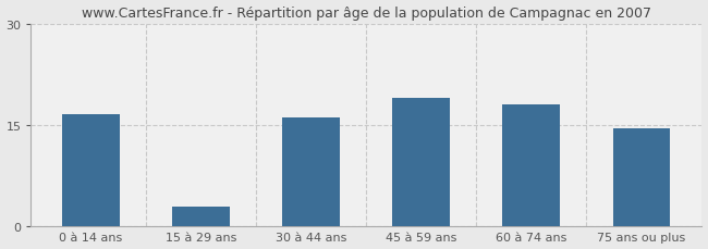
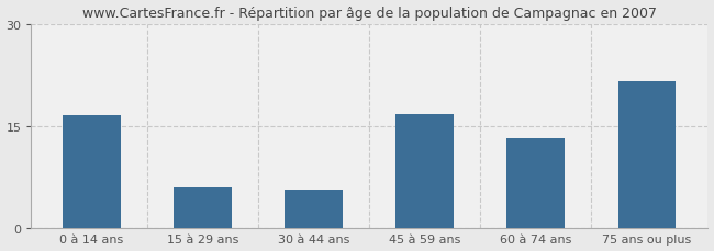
15 à 29 ans: 2.8 -> 6.0
30 à 44 ans: 16.1 -> 5.6
45 à 59 ans: 19.0 -> 16.8
60 à 74 ans: 18.0 -> 13.2
75 ans ou plus: 14.4 -> 21.6
